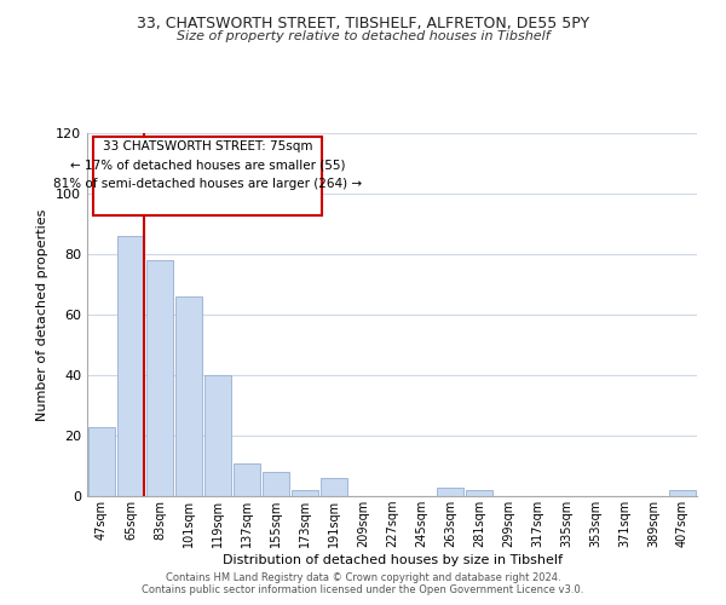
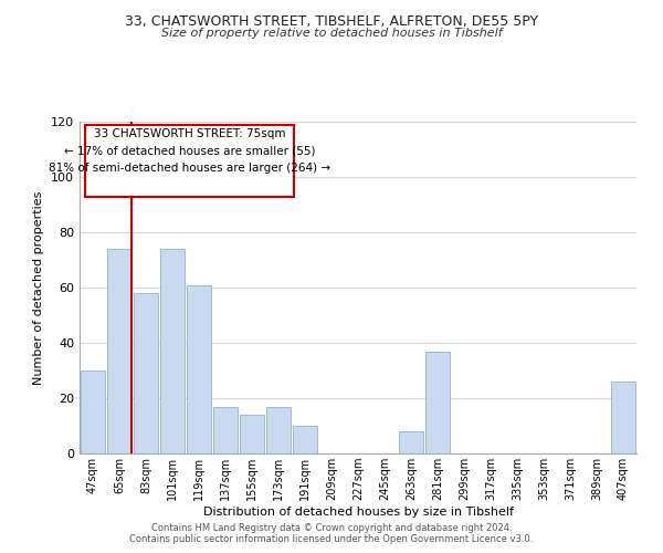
47sqm: 23 -> 30
65sqm: 86 -> 74
83sqm: 78 -> 58
101sqm: 66 -> 74
119sqm: 40 -> 61
137sqm: 11 -> 17
155sqm: 8 -> 14
173sqm: 2 -> 17
191sqm: 6 -> 10
263sqm: 3 -> 8
281sqm: 2 -> 37
407sqm: 2 -> 26
